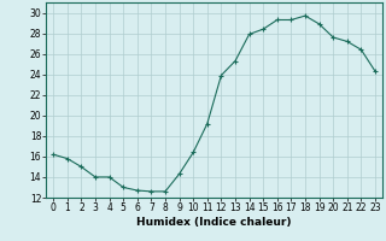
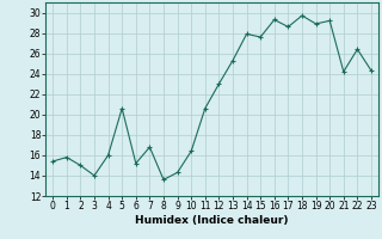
0: 16.2 -> 15.4
4: 14.0 -> 16.0
5: 13.0 -> 20.6
6: 12.7 -> 15.2
7: 12.6 -> 16.8
8: 12.6 -> 13.6
11: 19.2 -> 20.6
12: 23.9 -> 23.0
15: 28.4 -> 27.6
17: 29.3 -> 28.6
20: 27.6 -> 29.2
21: 27.2 -> 24.2
